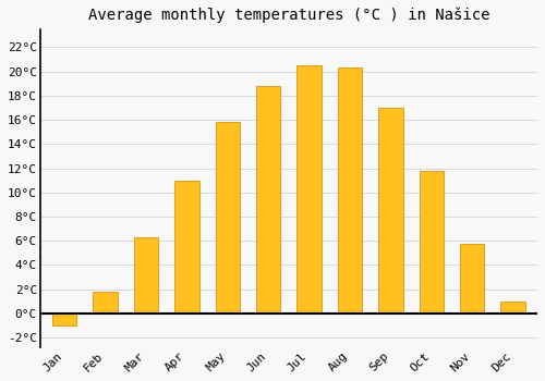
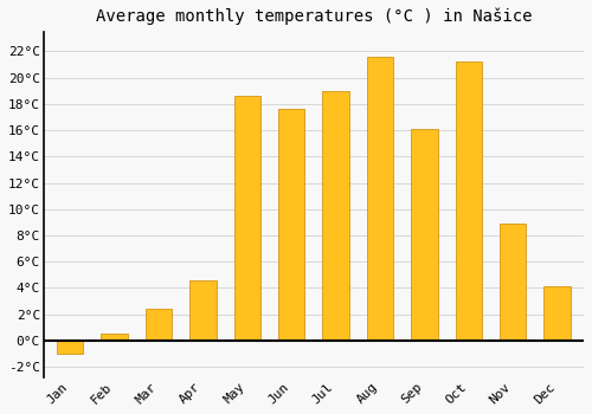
Feb: 1.8°C -> 0.5°C
Mar: 6.3°C -> 2.4°C
Apr: 11.0°C -> 4.6°C
May: 15.8°C -> 18.6°C
Jun: 18.8°C -> 17.6°C
Jul: 20.5°C -> 19.0°C
Aug: 20.3°C -> 21.6°C
Sep: 17.0°C -> 16.1°C
Oct: 11.8°C -> 21.2°C
Nov: 5.7°C -> 8.9°C
Dec: 1.0°C -> 4.1°C
